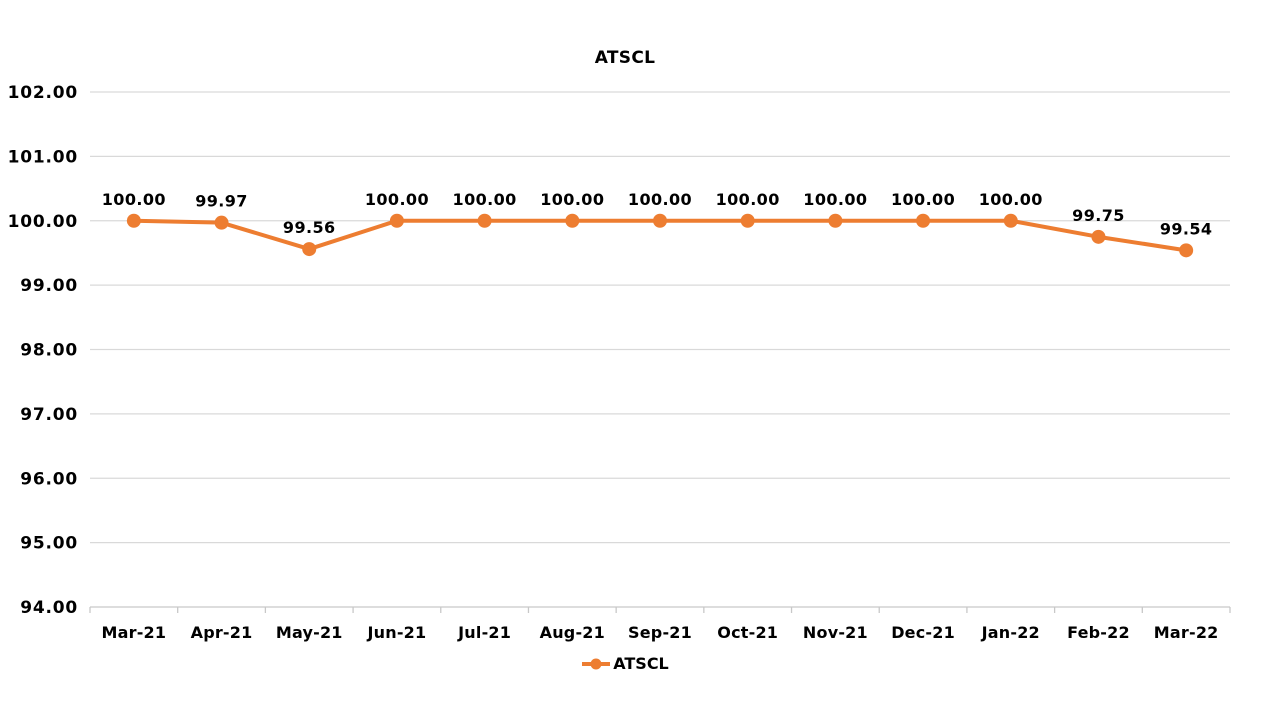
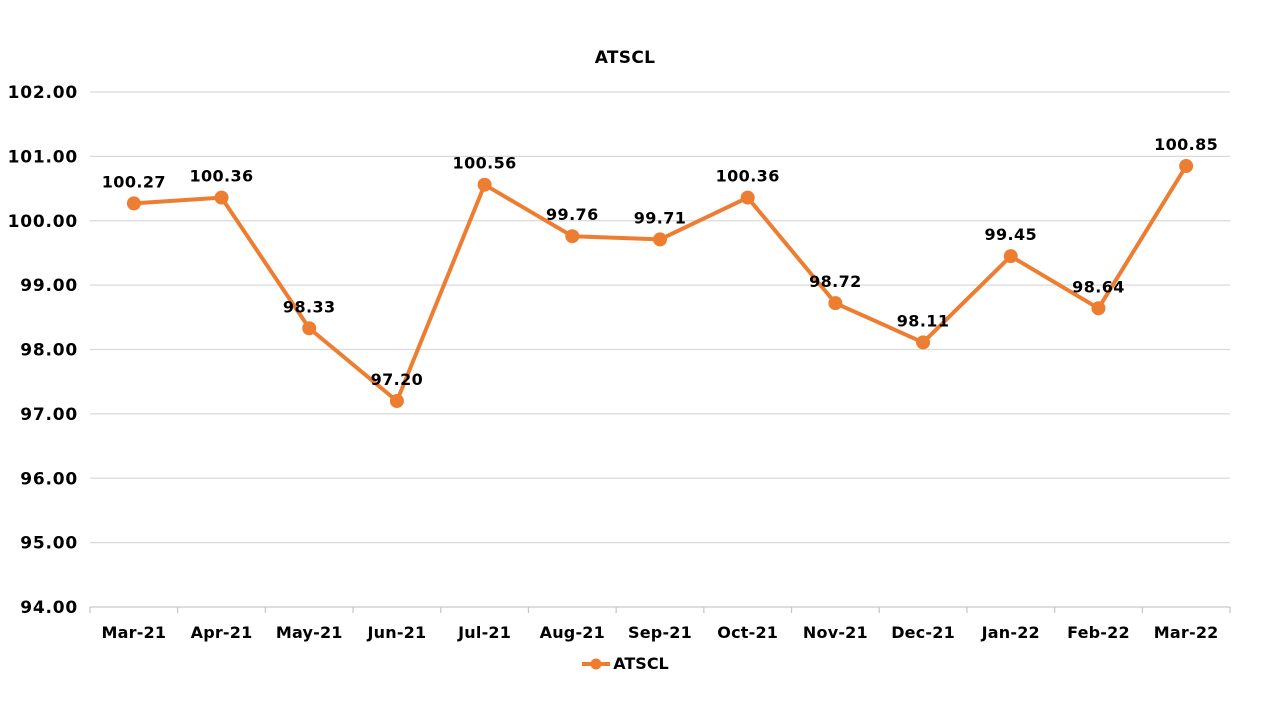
Mar-21: 100.00 -> 100.27
Apr-21: 99.97 -> 100.36
May-21: 99.56 -> 98.33
Jun-21: 100.00 -> 97.20
Jul-21: 100.00 -> 100.56
Aug-21: 100.00 -> 99.76
Sep-21: 100.00 -> 99.71
Oct-21: 100.00 -> 100.36
Nov-21: 100.00 -> 98.72
Dec-21: 100.00 -> 98.11
Jan-22: 100.00 -> 99.45
Feb-22: 99.75 -> 98.64
Mar-22: 99.54 -> 100.85
